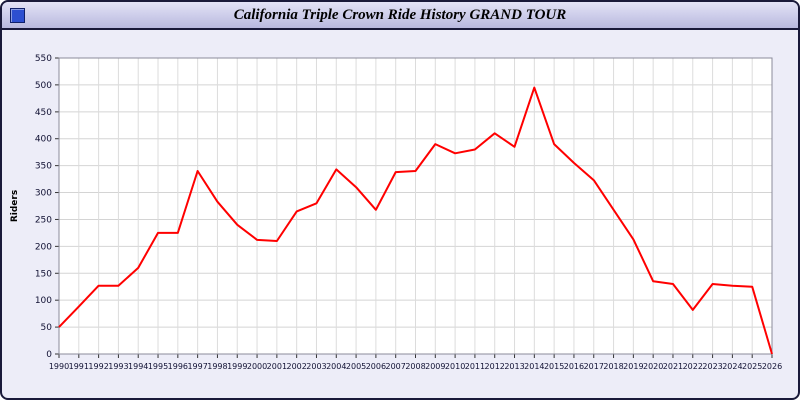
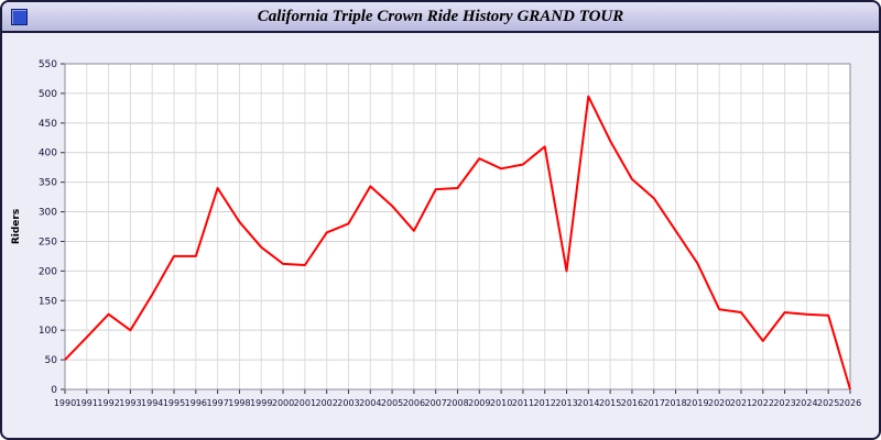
1993: 130 -> 100
2013: 380 -> 200
2015: 390 -> 420
